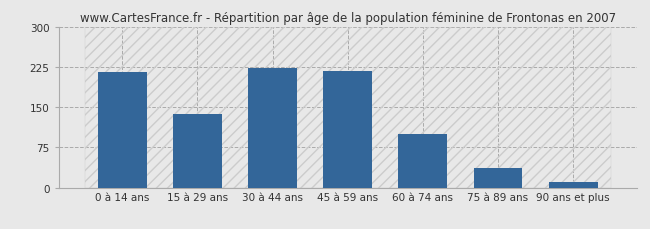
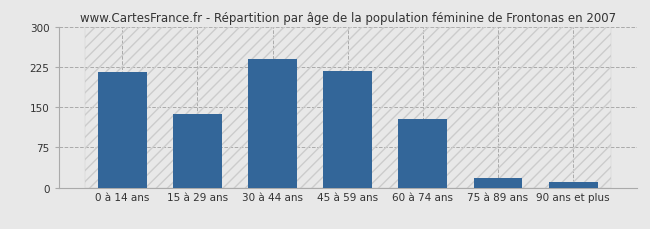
30 à 44 ans: 222 -> 240
60 à 74 ans: 100 -> 128
75 à 89 ans: 37 -> 18
